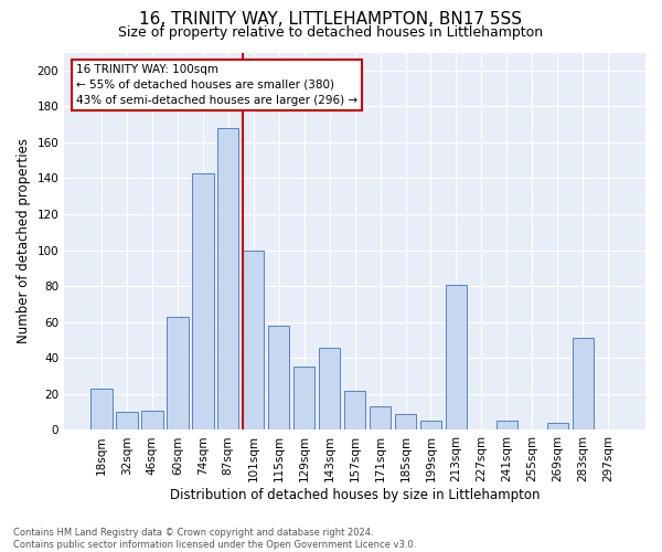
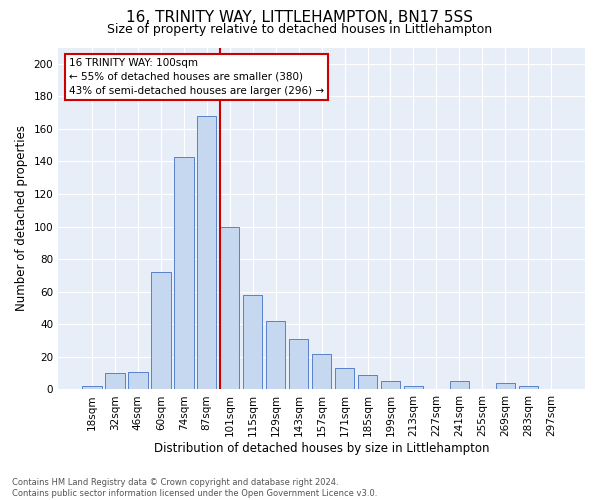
18sqm: 23 -> 2
60sqm: 63 -> 72
129sqm: 35 -> 42
143sqm: 46 -> 31
213sqm: 81 -> 2
283sqm: 51 -> 2
